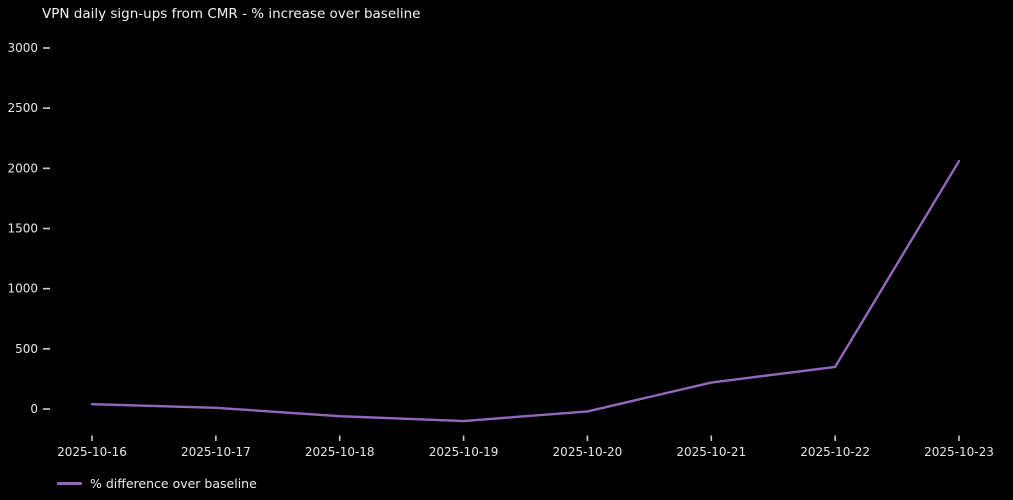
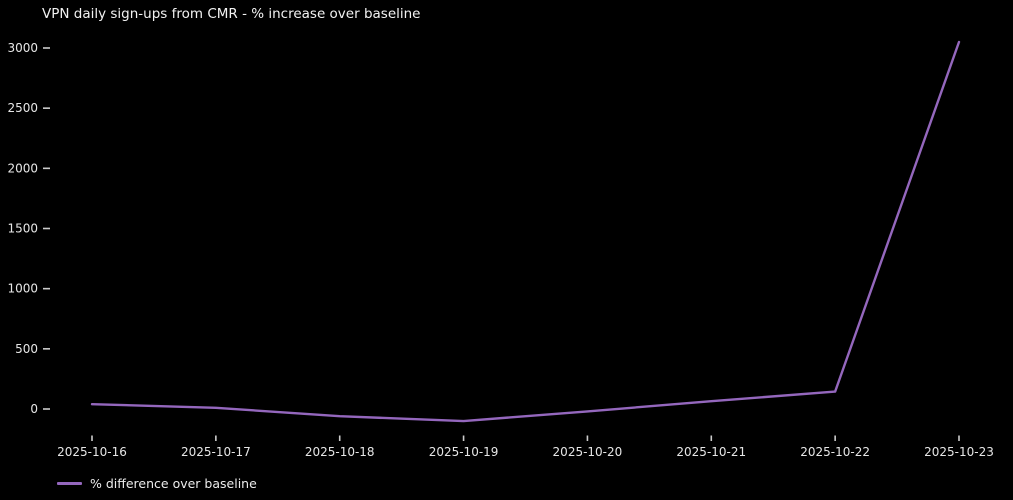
2025-10-21: 220 -> 60
2025-10-22: 350 -> 140
2025-10-23: 2060 -> 3050
